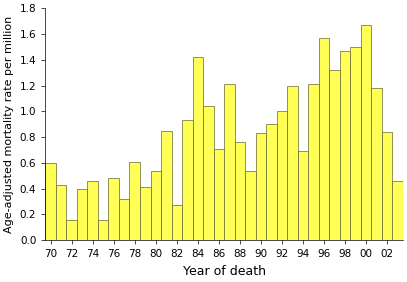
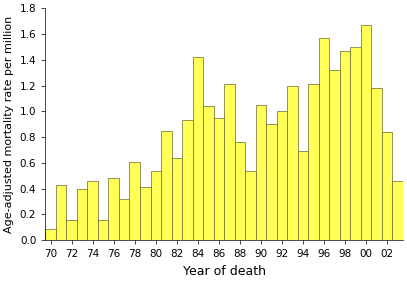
70: 0.60 -> 0.09
82: 0.27 -> 0.64
86: 0.71 -> 0.95
90: 0.83 -> 1.05
